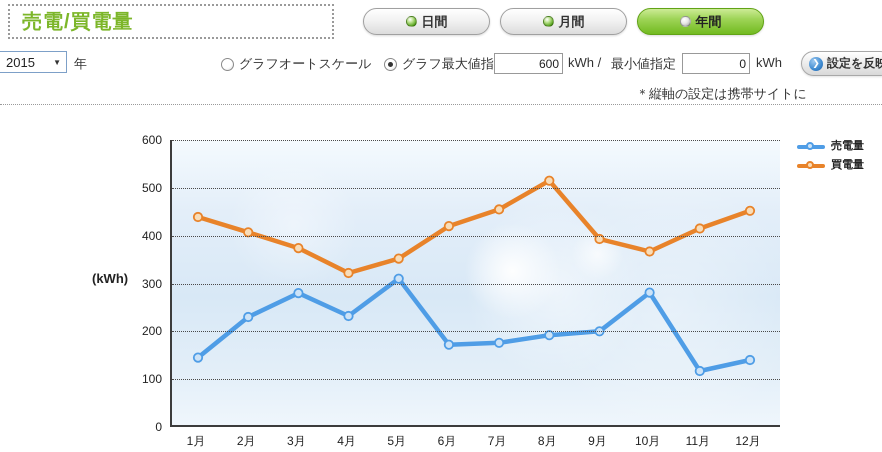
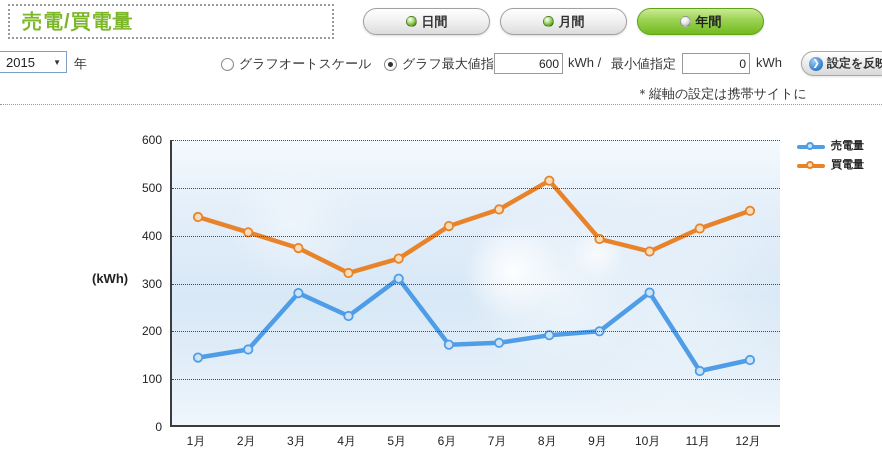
売電量/2月: 230 -> 160
